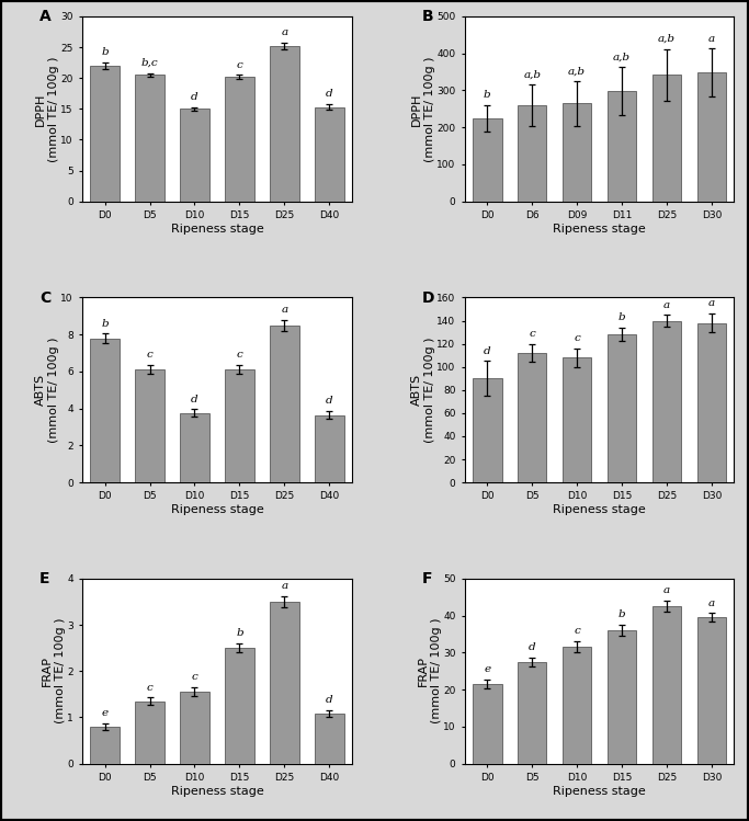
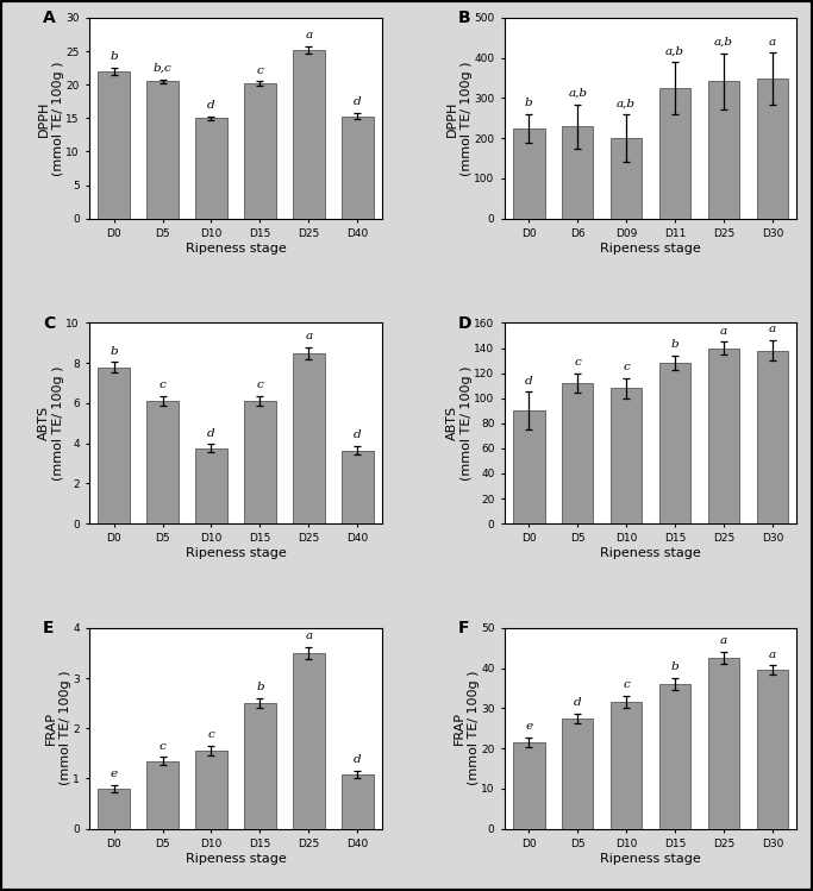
D6: 260 -> 230
D09: 265 -> 200
D11: 298 -> 325
